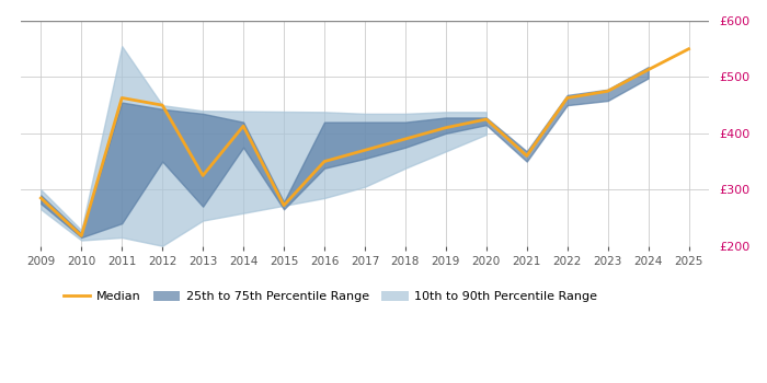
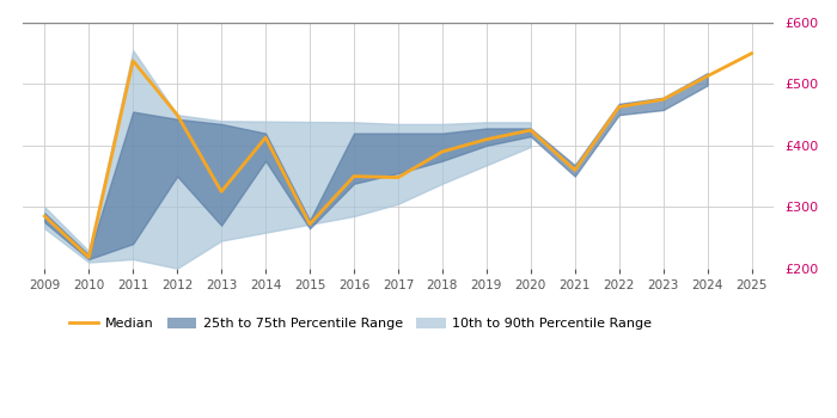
Median/2011: £463 -> £538
Median/2017: £370 -> £348
